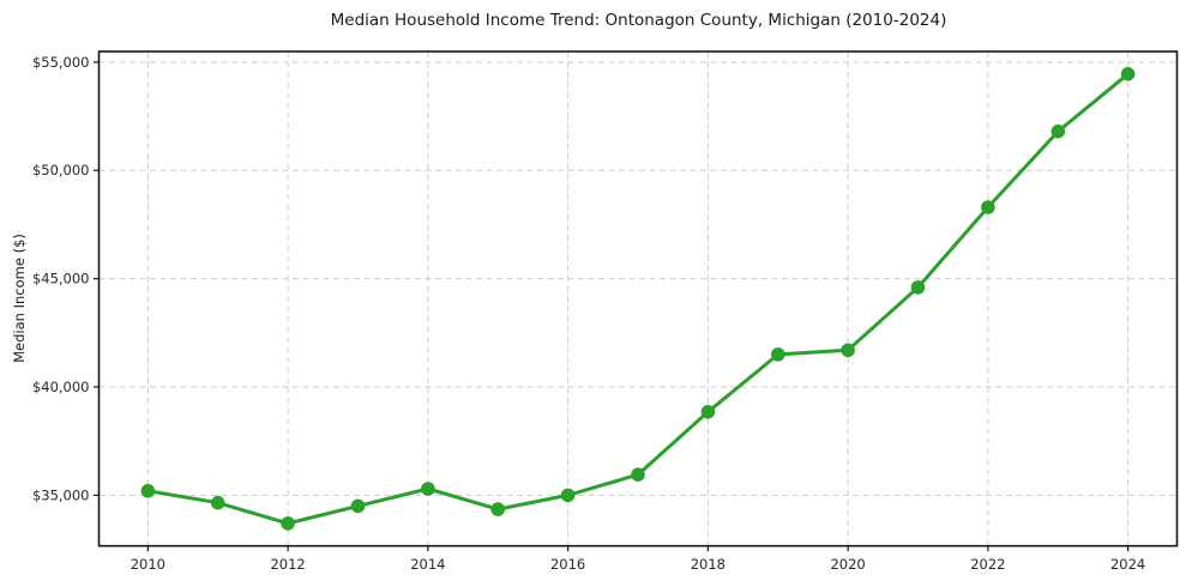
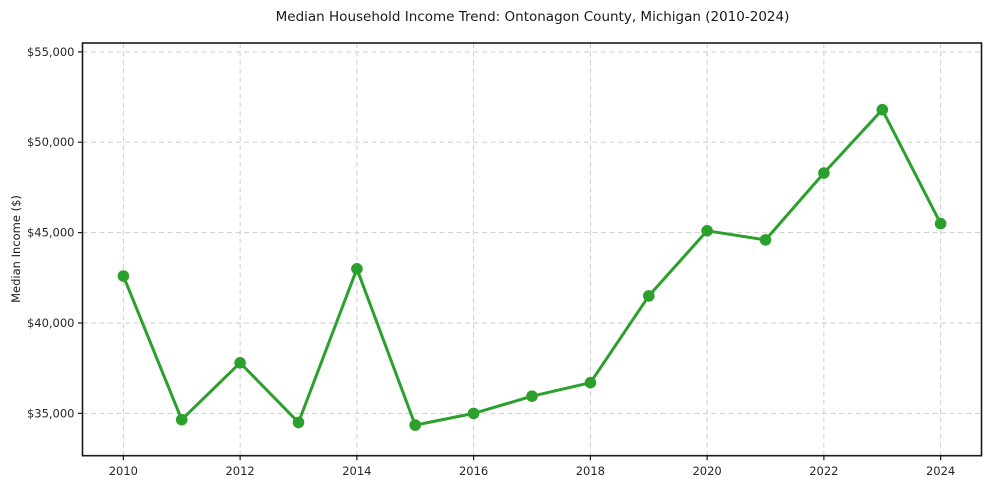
2010: $35200 -> $42600
2012: $33700 -> $37800
2014: $35300 -> $43000
2018: $38800 -> $36700
2020: $41700 -> $45100
2024: $54400 -> $45500
